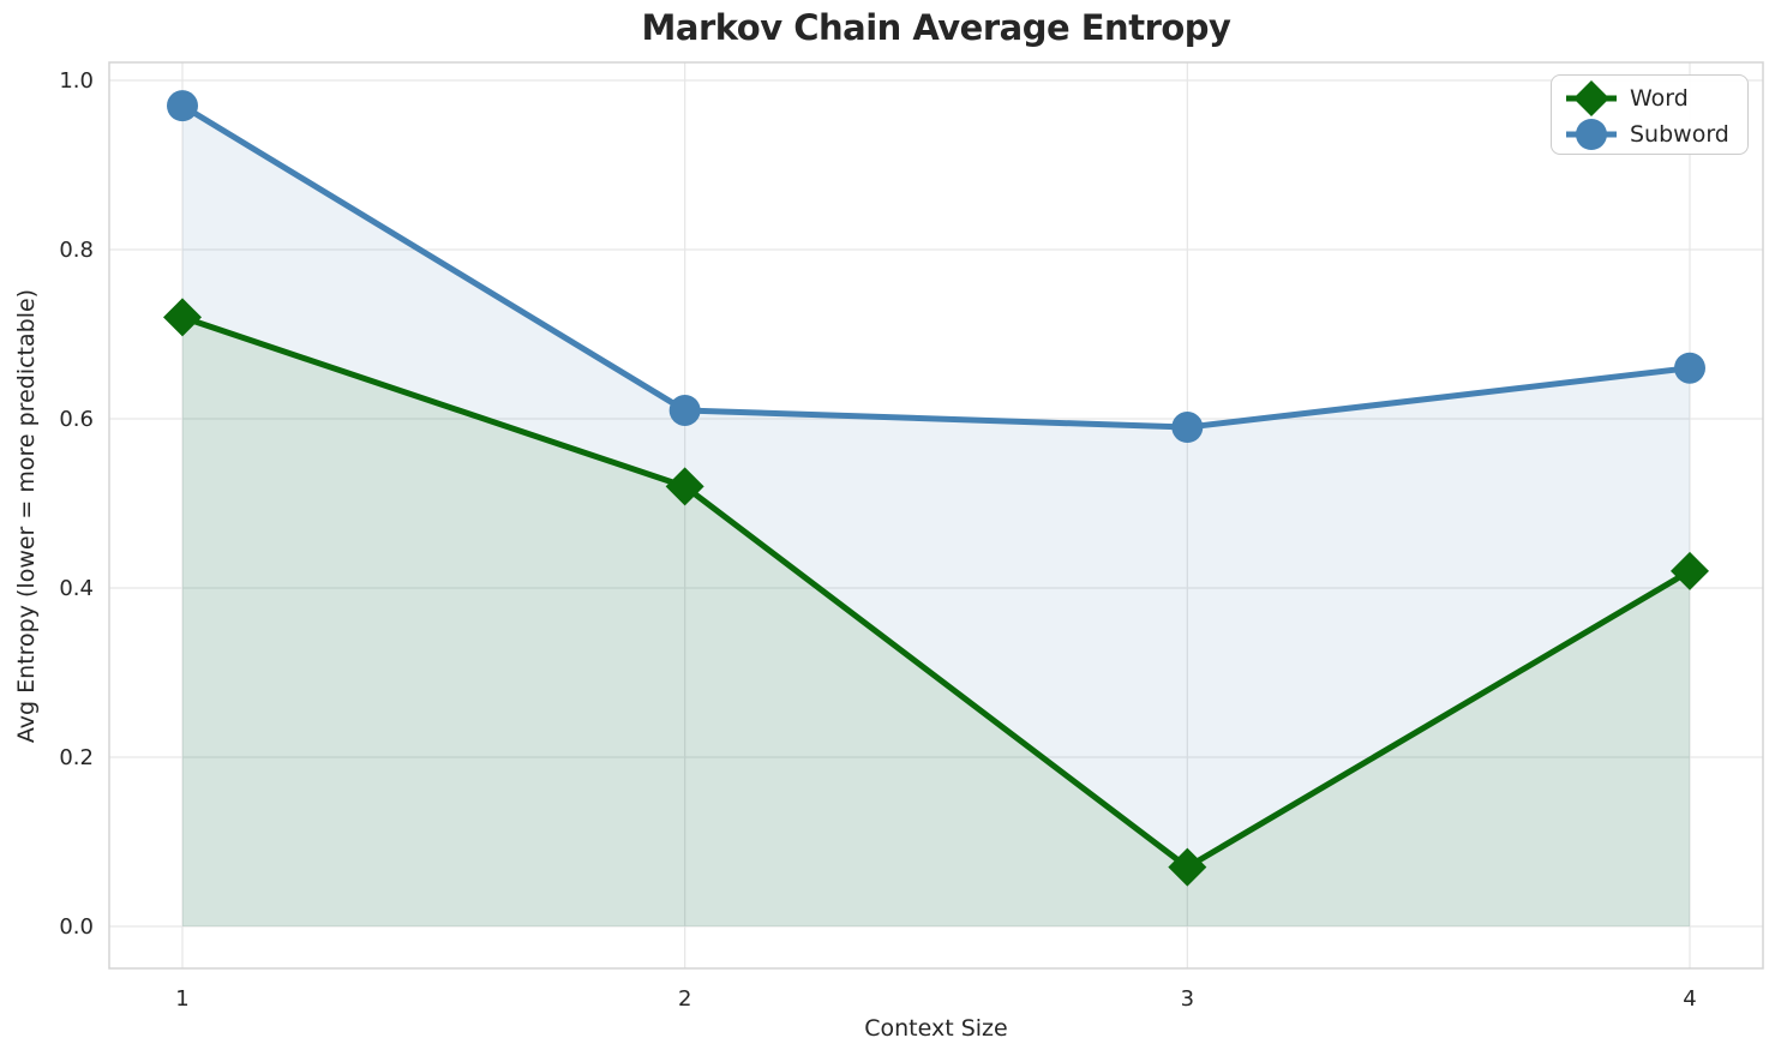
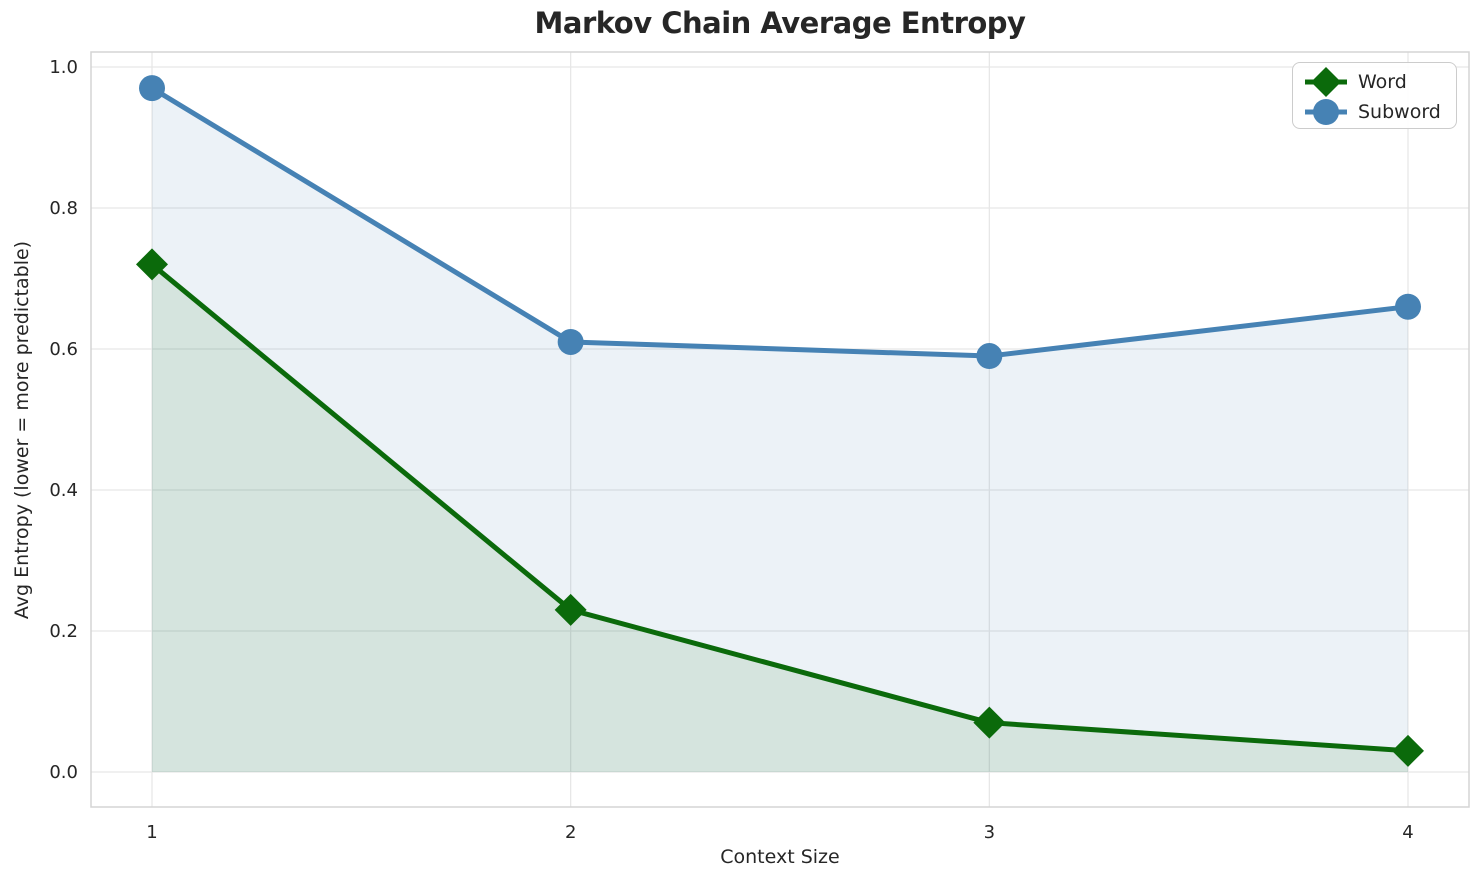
Word/2: 0.52 -> 0.23
Word/4: 0.42 -> 0.03
